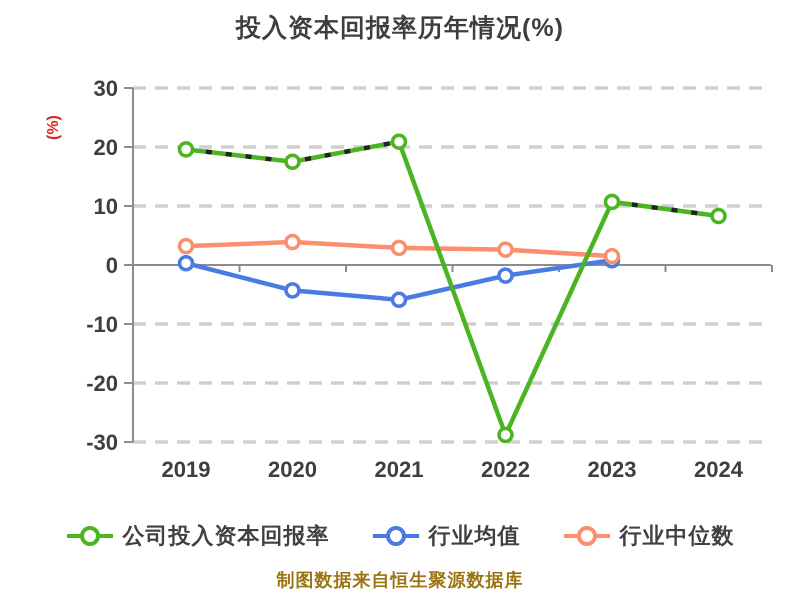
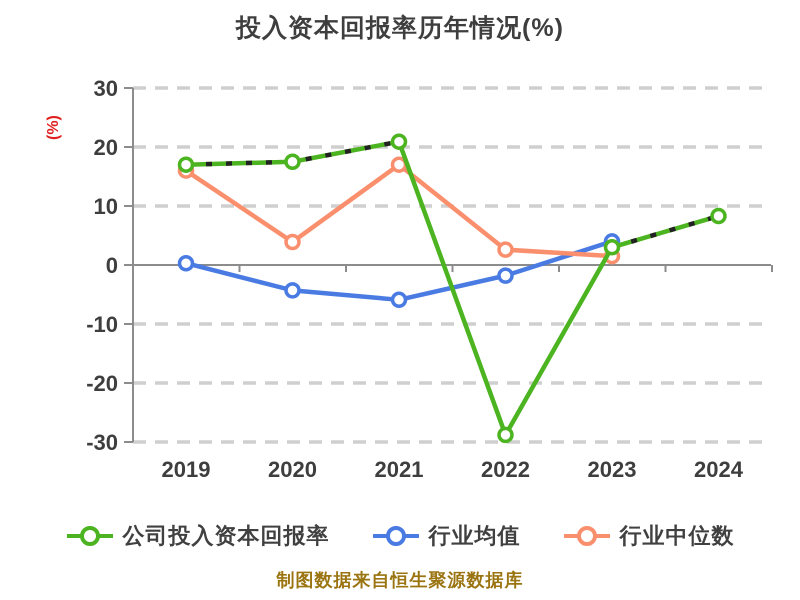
公司投入资本回报率/2019: 20 -> 17
行业中位数/2019: 3 -> 16
行业中位数/2021: 3 -> 17
公司投入资本回报率/2023: 11 -> 3
行业均值/2023: 1 -> 4
